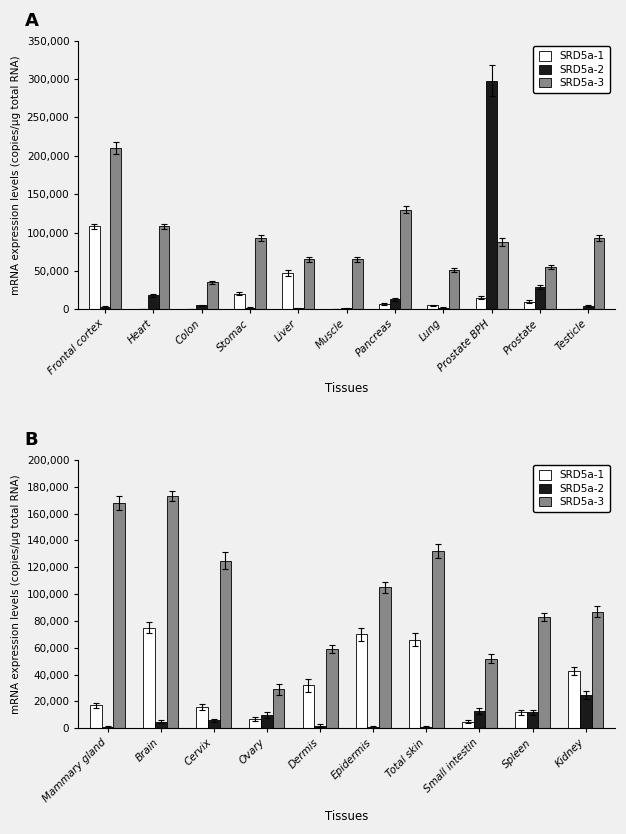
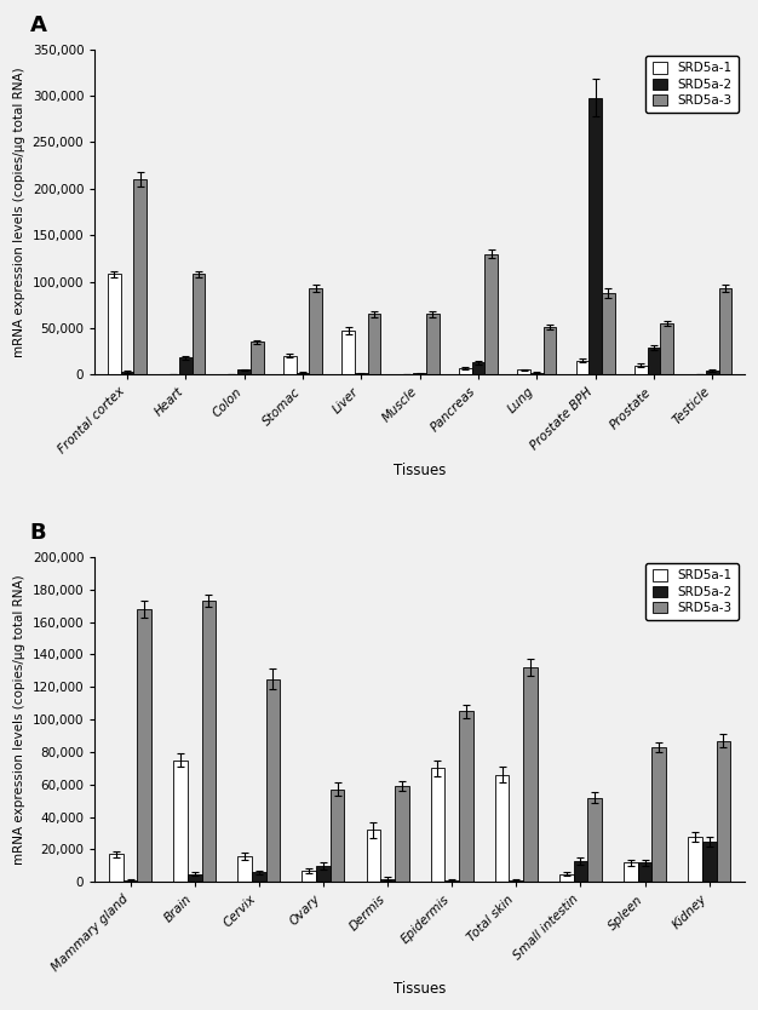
SRD5a-3/Ovary: 29,000 -> 57,000
SRD5a-1/Kidney: 43,000 -> 28,000
